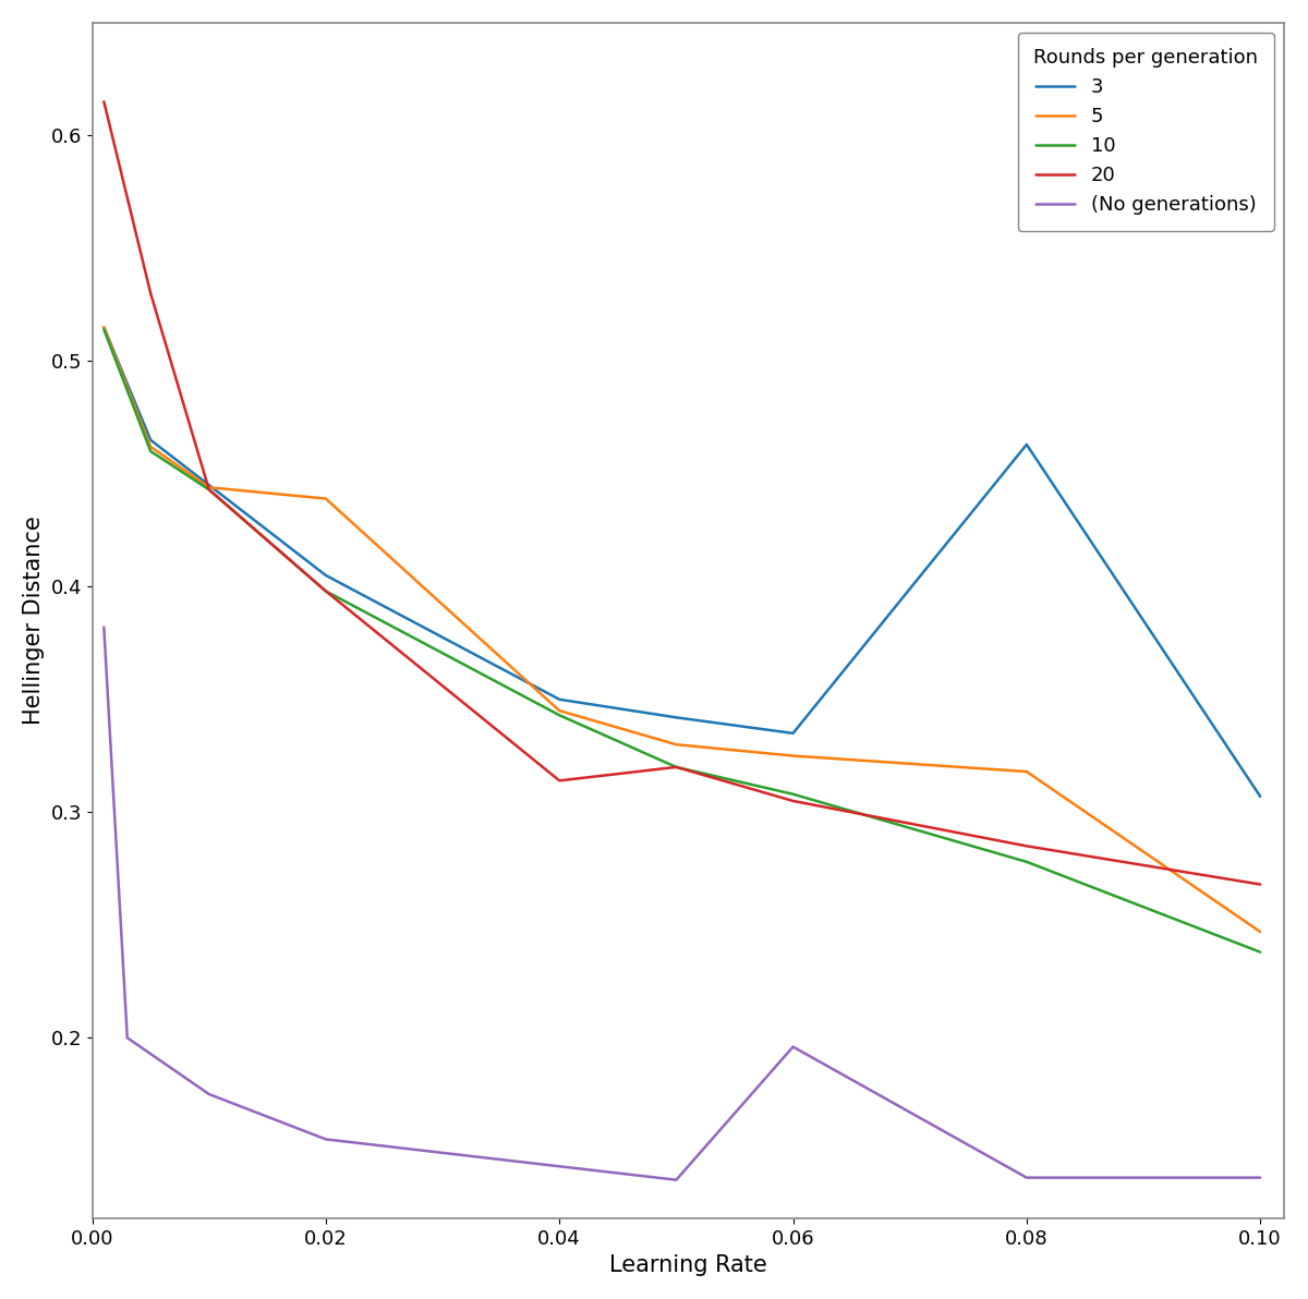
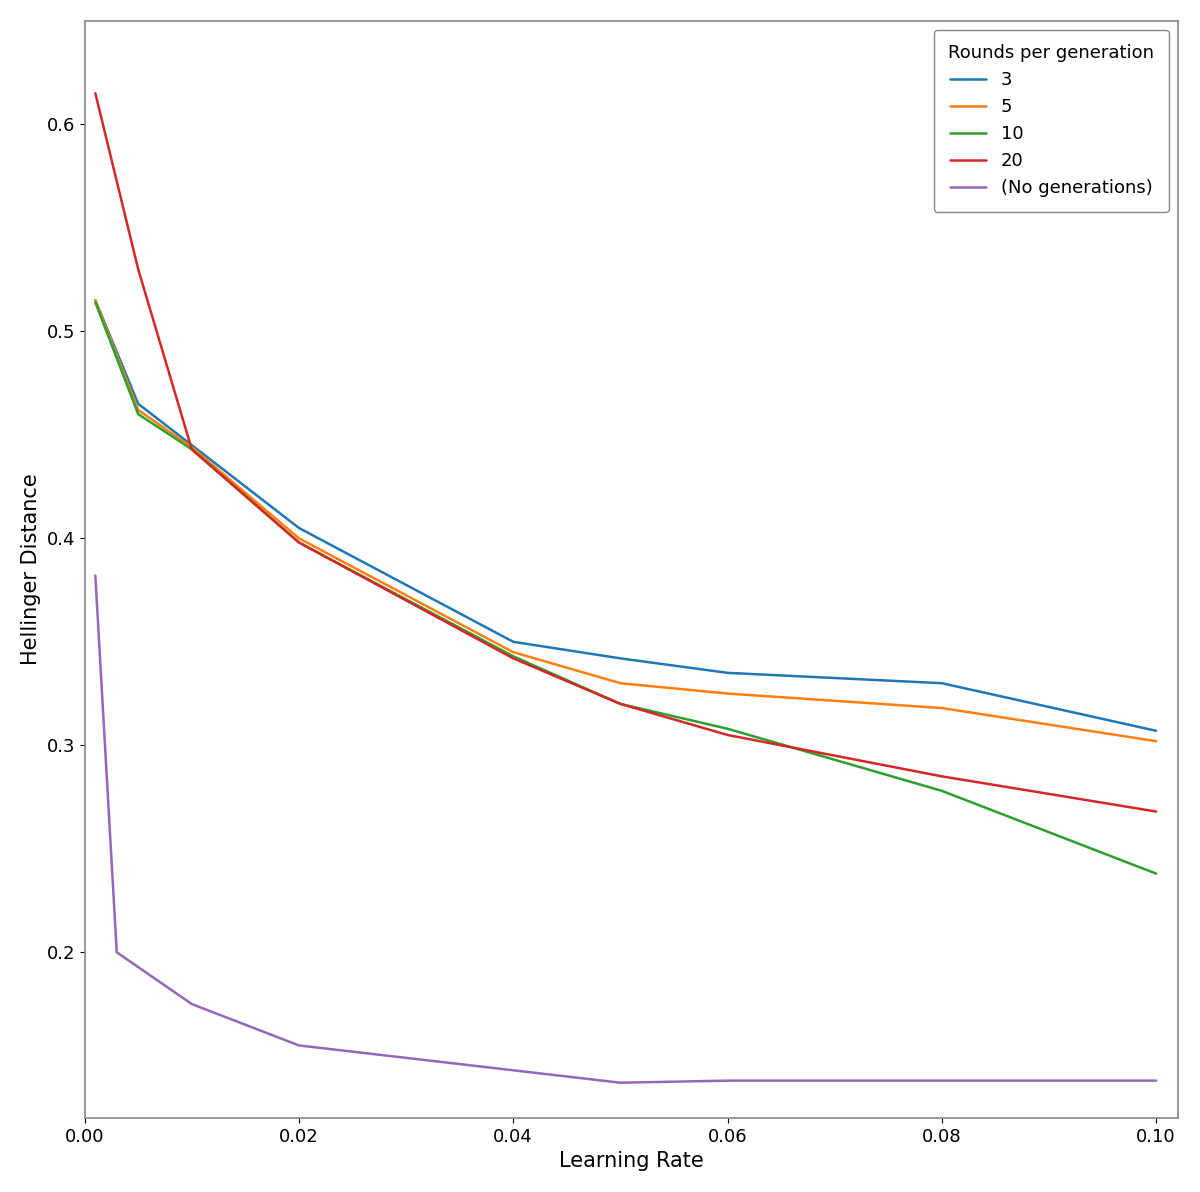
5/0.02: 0.439 -> 0.400
20/0.04: 0.314 -> 0.342
(No generations)/0.06: 0.196 -> 0.138
3/0.08: 0.463 -> 0.330
5/0.10: 0.247 -> 0.302
